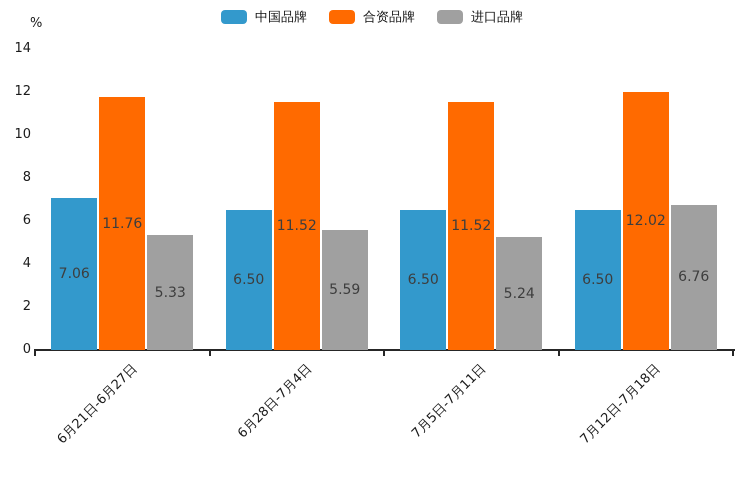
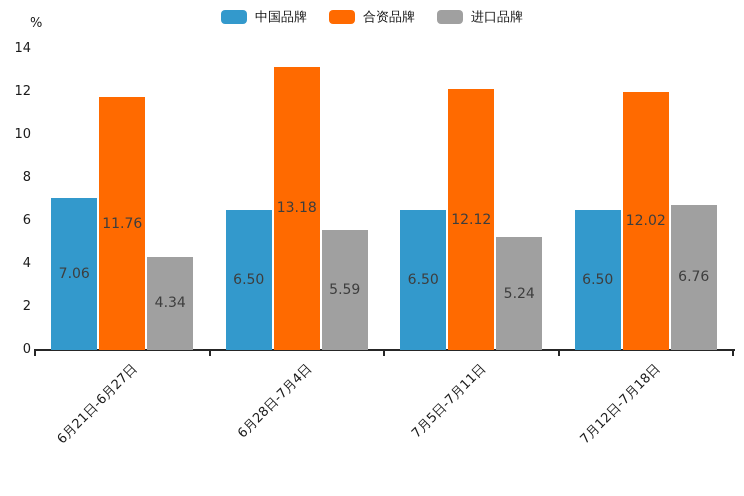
进口品牌/6月21日-6月27日: 5.33 -> 4.34
合资品牌/6月28日-7月4日: 11.52 -> 13.18
合资品牌/7月5日-7月11日: 11.52 -> 12.12
